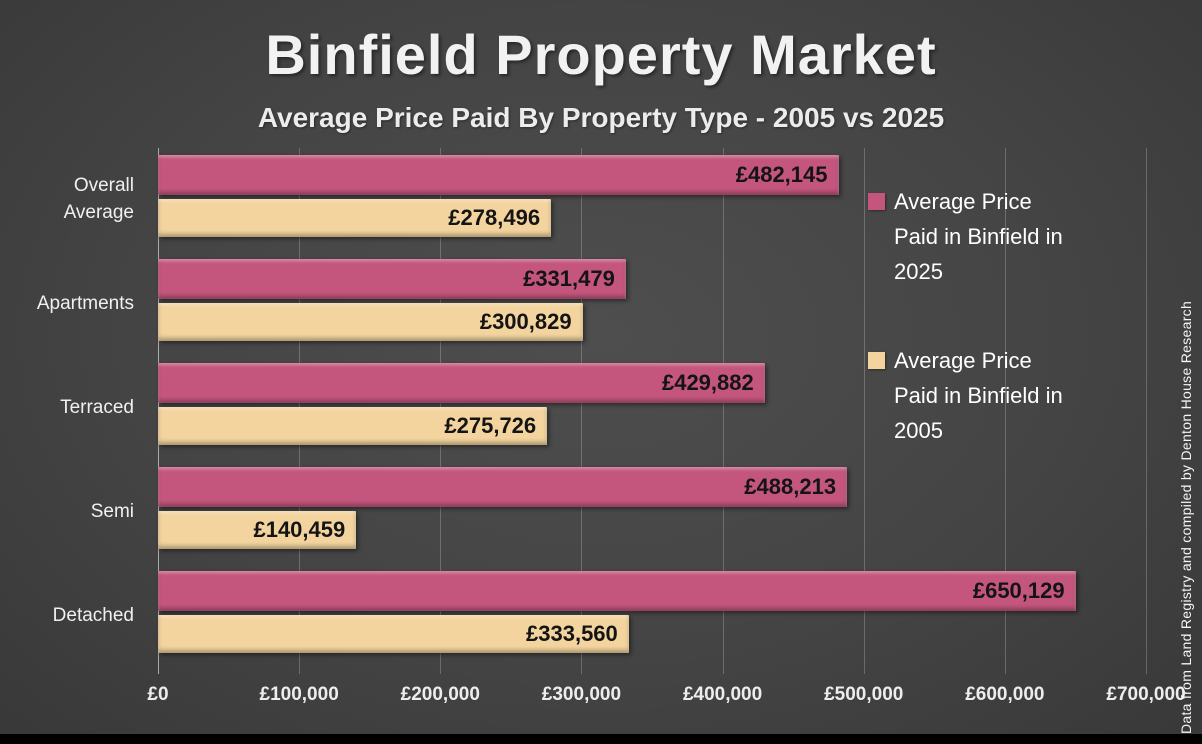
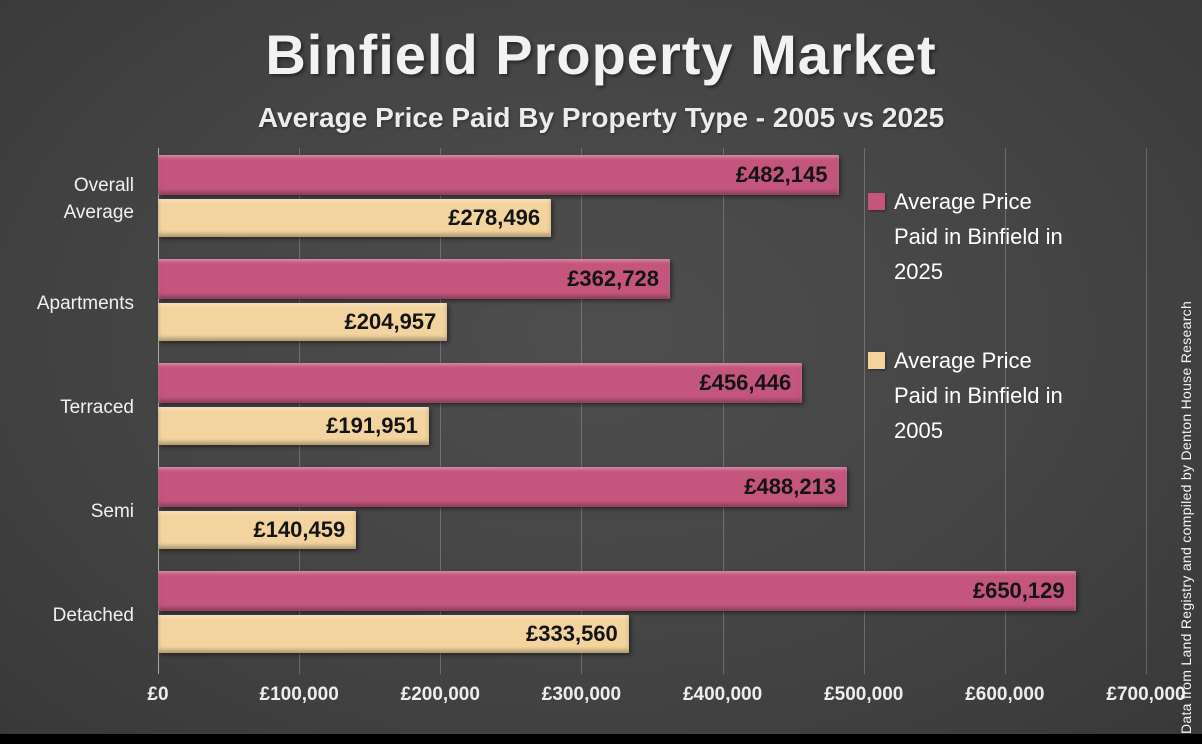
Average Price Paid in Binfield in 2025/Apartments: £331,479 -> £362,728
Average Price Paid in Binfield in 2005/Apartments: £300,829 -> £204,957
Average Price Paid in Binfield in 2025/Terraced: £429,882 -> £456,446
Average Price Paid in Binfield in 2005/Terraced: £275,726 -> £191,951
